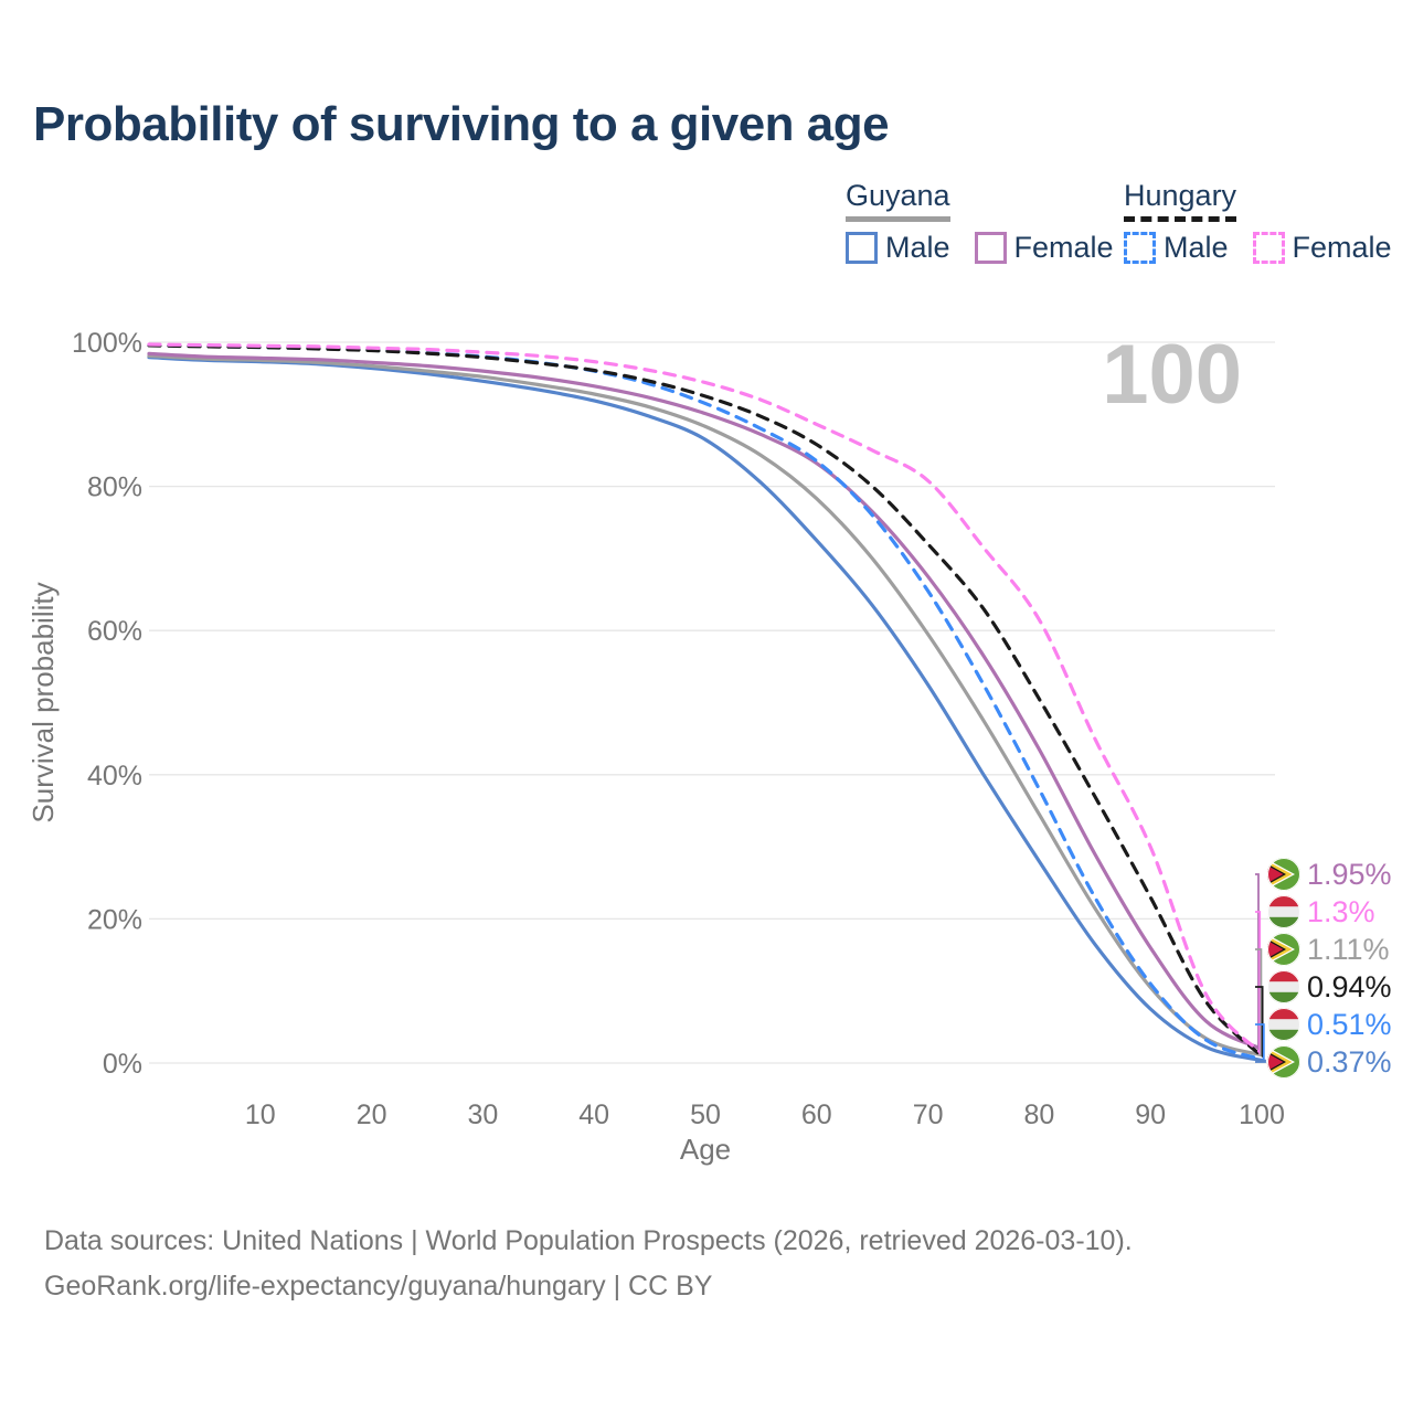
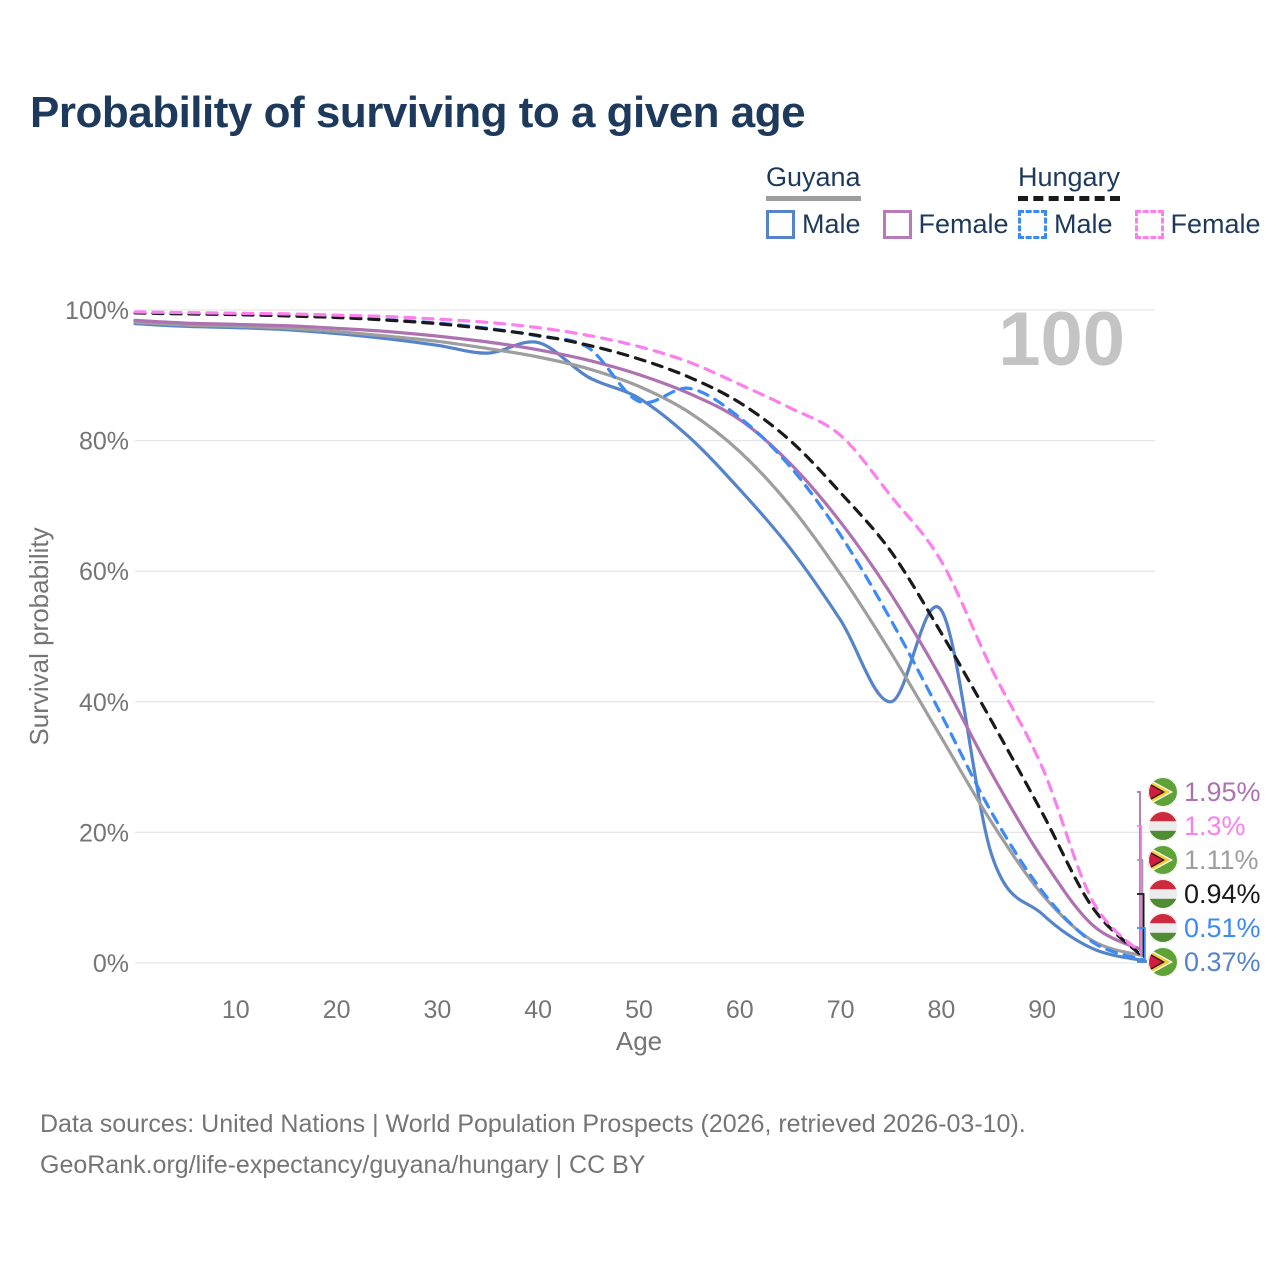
Guyana Male/40: 92% -> 95%
Hungary Male/50: 92% -> 86%
Guyana Male/80: 28% -> 54%
